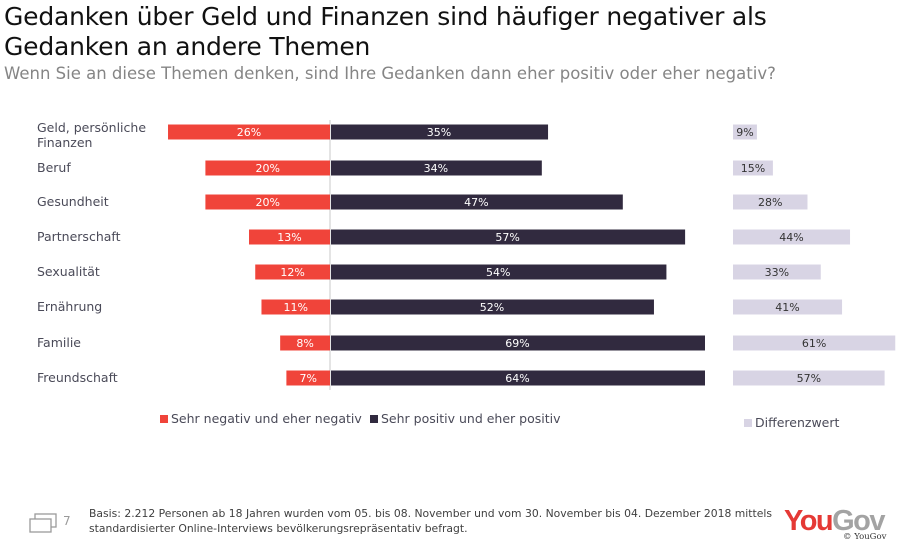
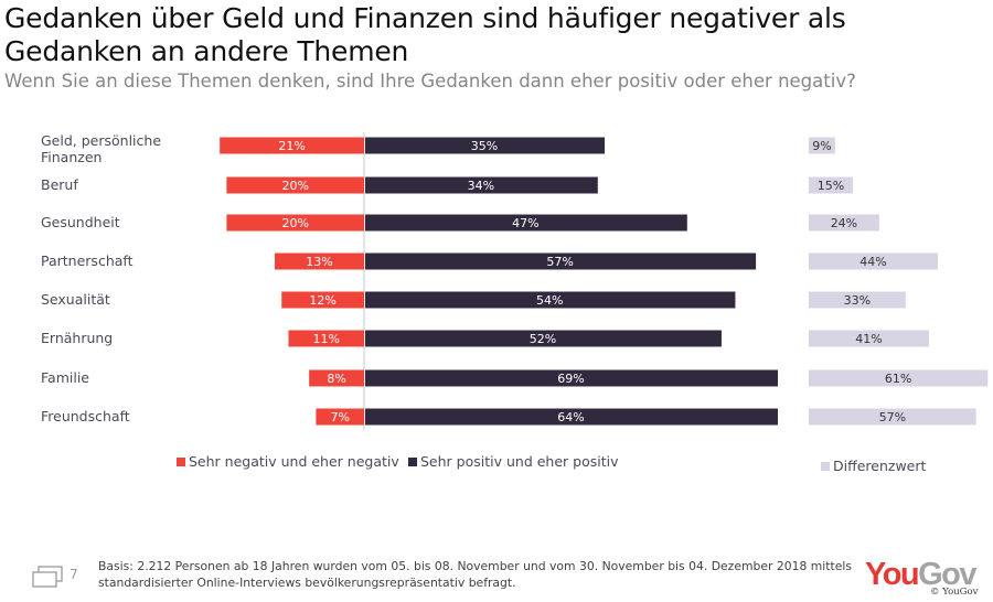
Sehr negativ und eher negativ/Geld, persönliche Finanzen: 26% -> 21%
Differenzwert/Gesundheit: 28% -> 24%
